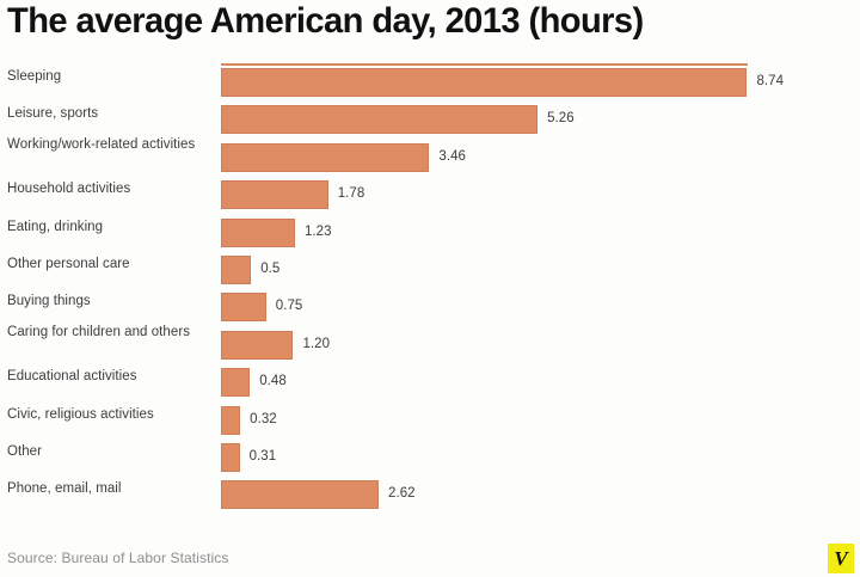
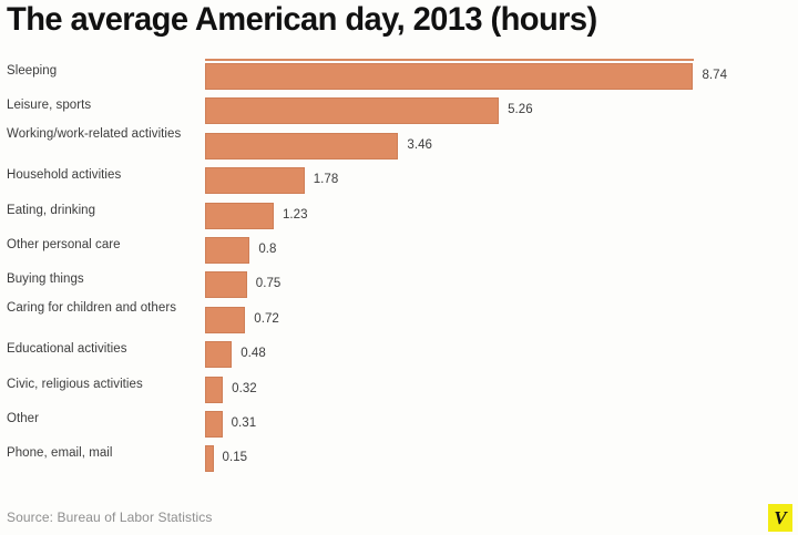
Other personal care: 0.5 -> 0.8
Caring for children and others: 1.20 -> 0.72
Phone, email, mail: 2.62 -> 0.15
